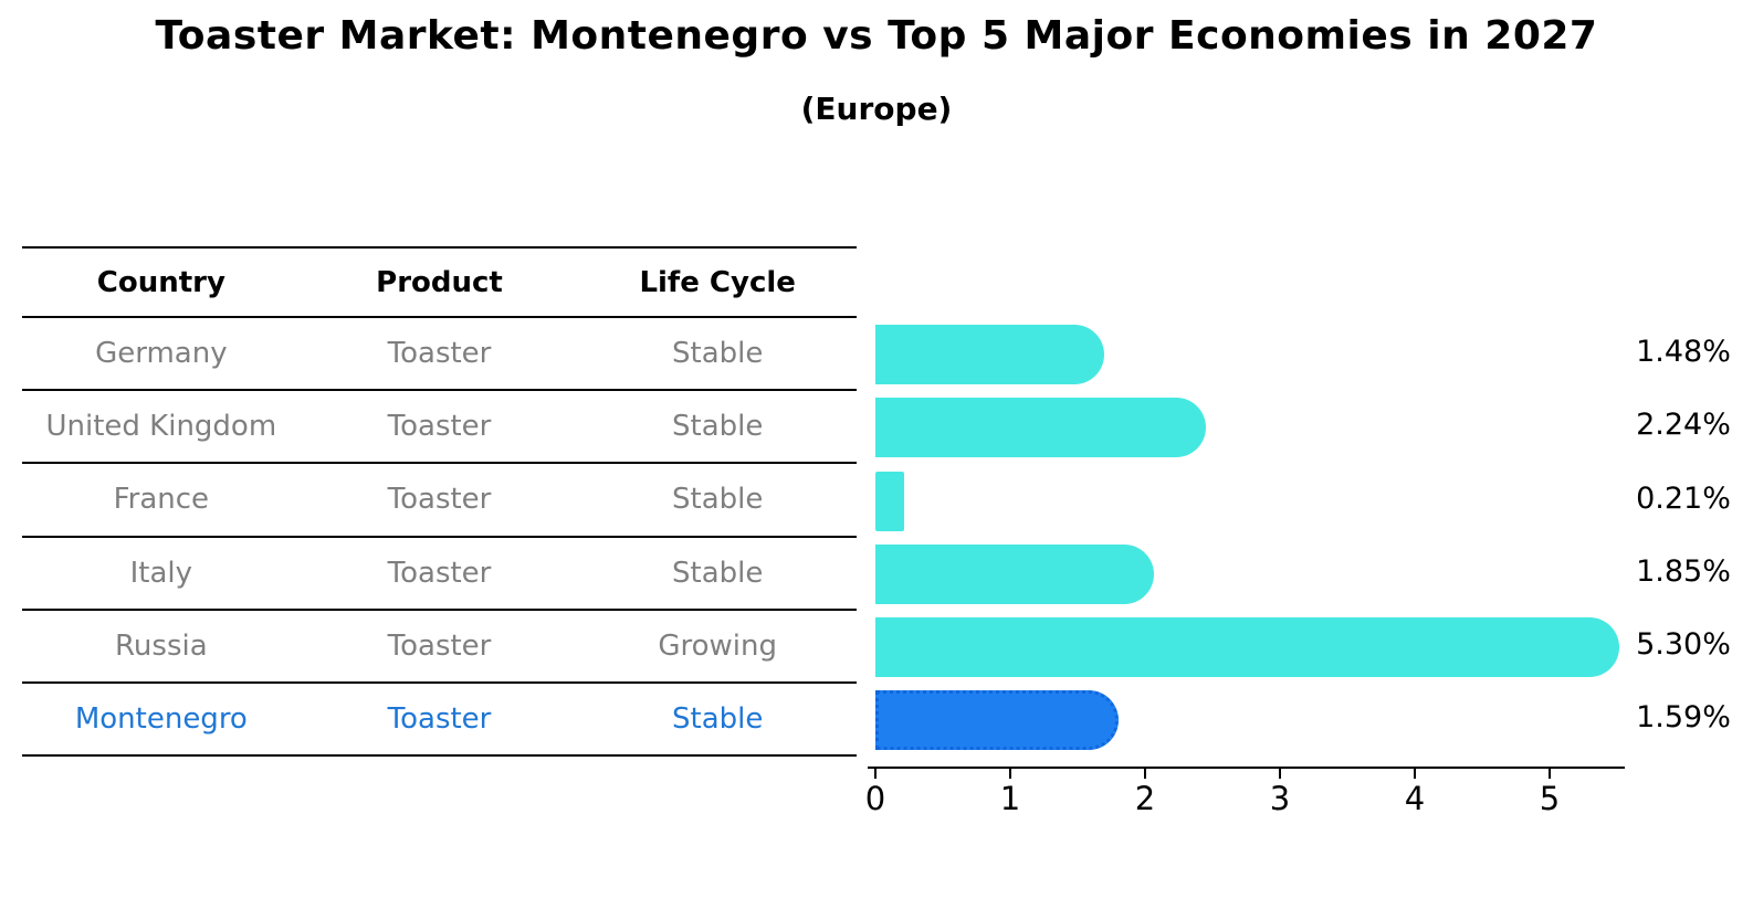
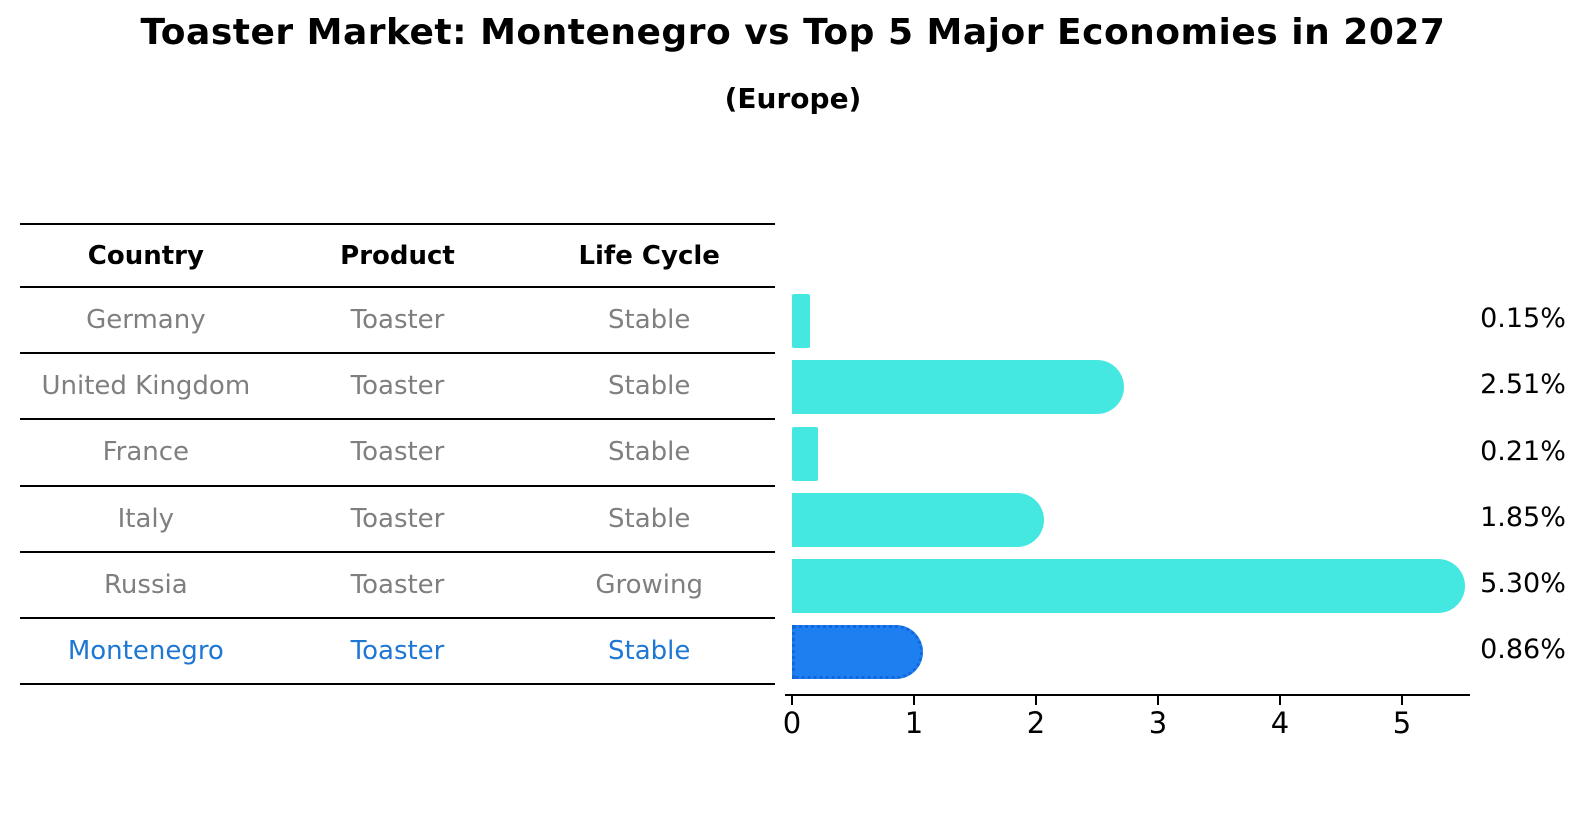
Germany: 1.48% -> 0.15%
United Kingdom: 2.24% -> 2.51%
Montenegro: 1.59% -> 0.86%
